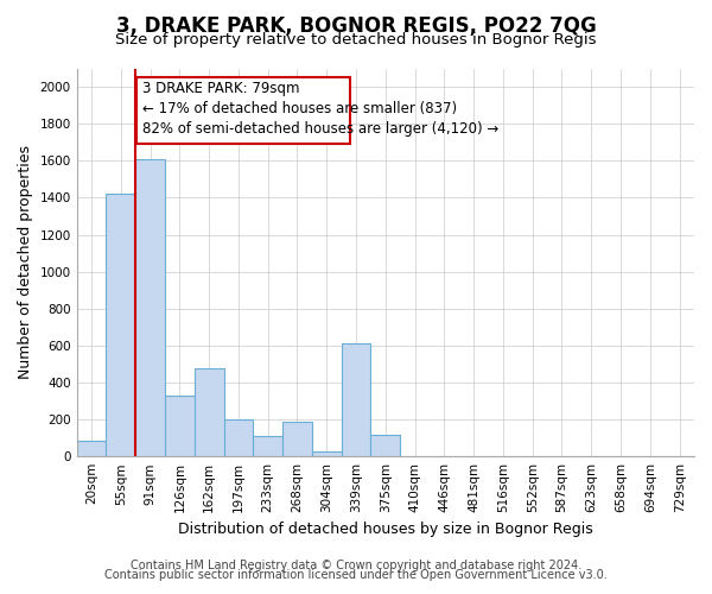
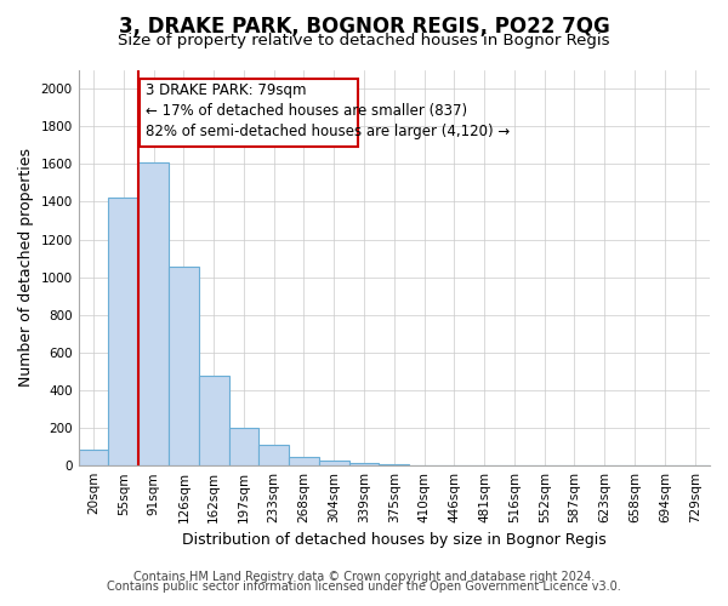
126sqm: 330 -> 1060
268sqm: 190 -> 40
339sqm: 610 -> 20
375sqm: 120 -> 0
